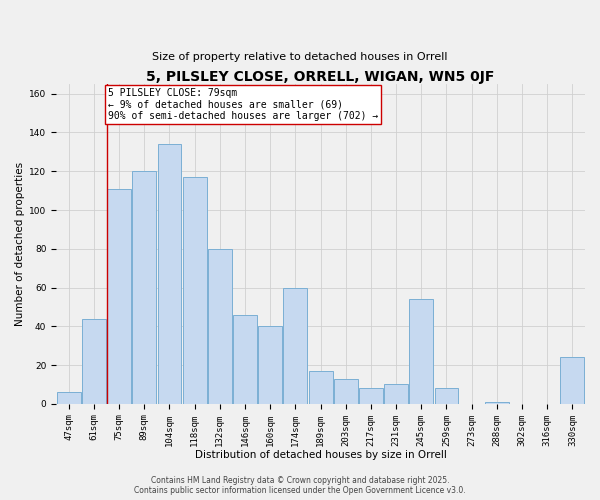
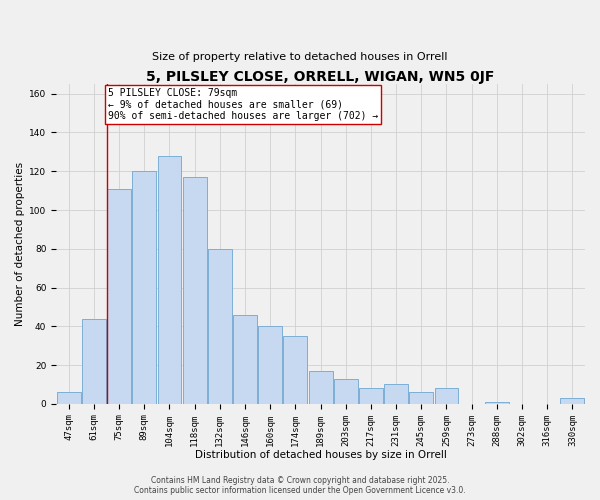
104sqm: 134 -> 128
174sqm: 60 -> 35
245sqm: 54 -> 6
330sqm: 24 -> 3
